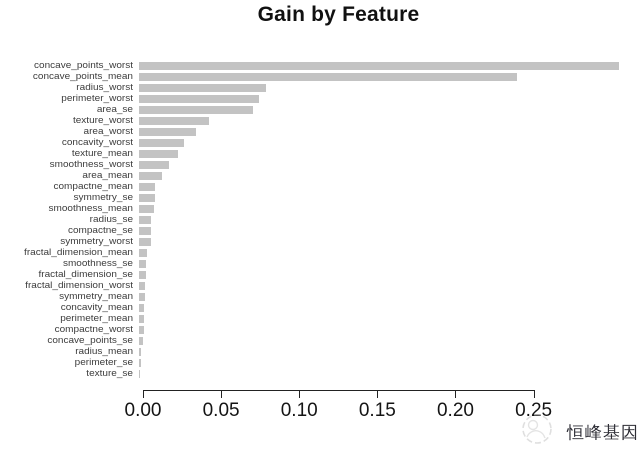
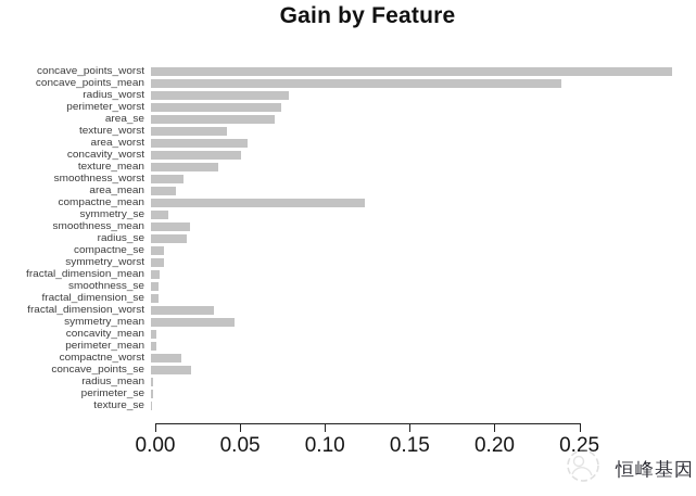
area_worst: 0.036 -> 0.057
concavity_worst: 0.029 -> 0.053
texture_mean: 0.025 -> 0.040
compactne_mean: 0.011 -> 0.126
smoothness_mean: 0.010 -> 0.023
radius_se: 0.008 -> 0.021
fractal_dimension_worst: 0.004 -> 0.037
symmetry_mean: 0.004 -> 0.049
compactne_worst: 0.003 -> 0.018
concave_points_se: 0.002 -> 0.024
